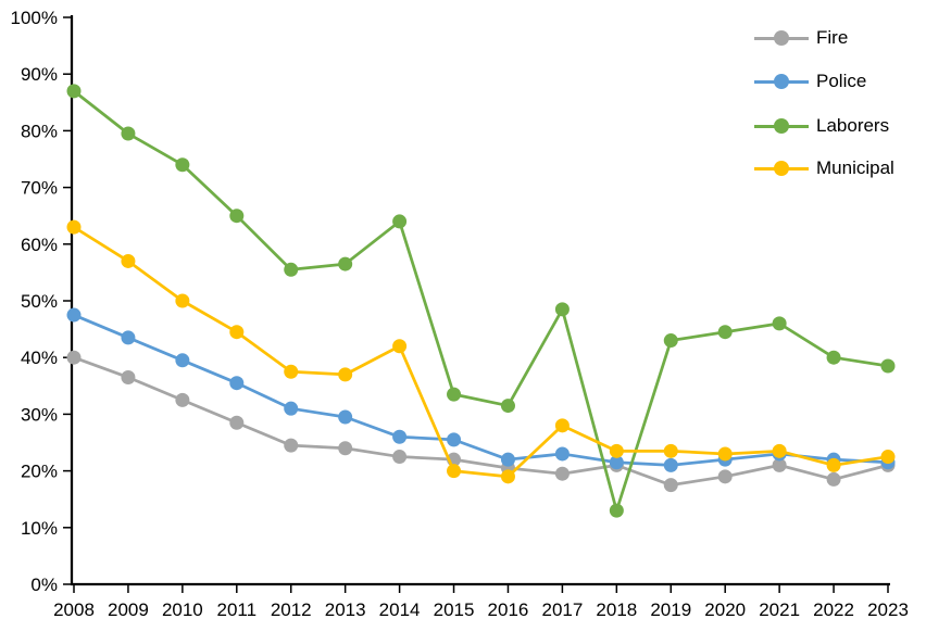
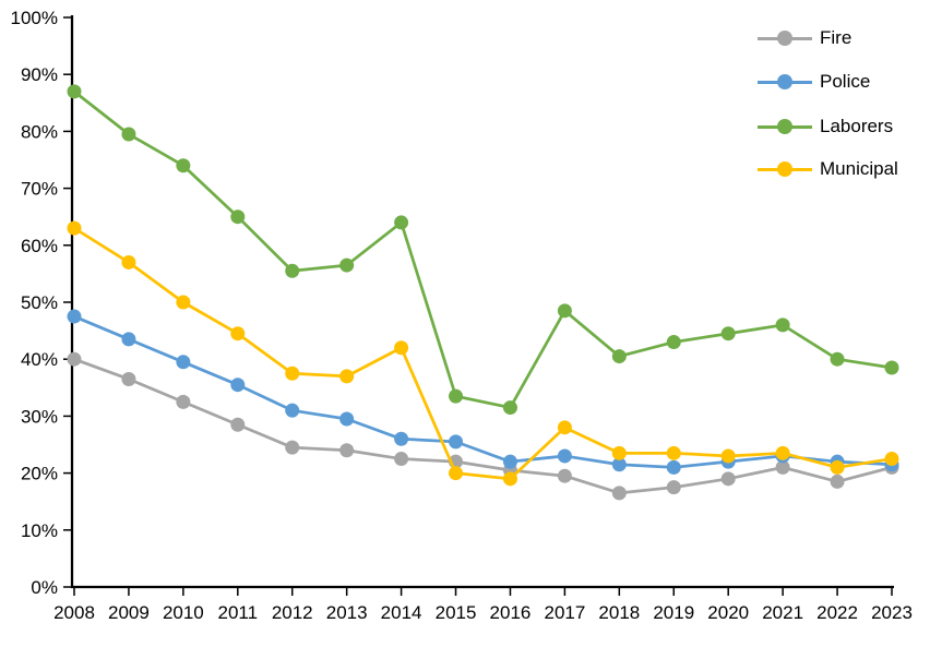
Fire/2018: 21% -> 16%
Laborers/2018: 13% -> 40%
